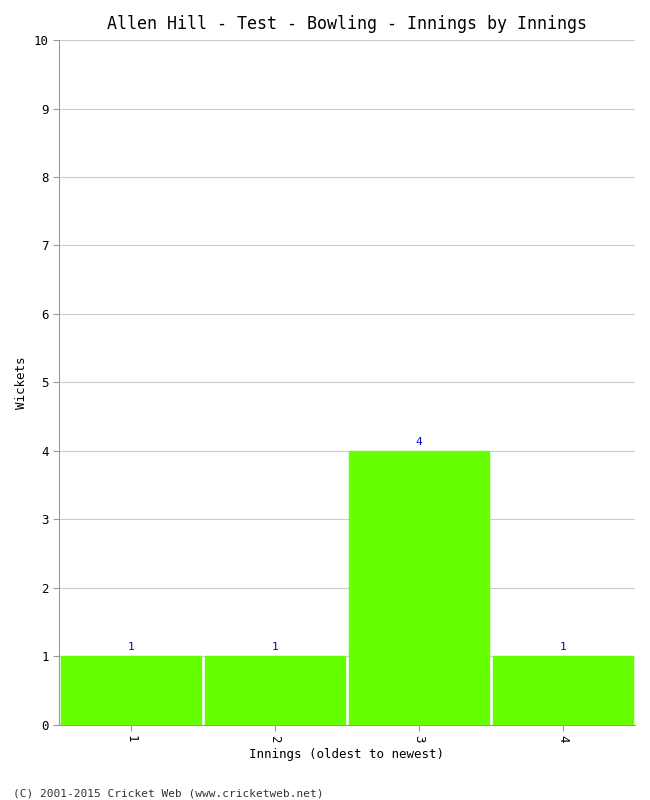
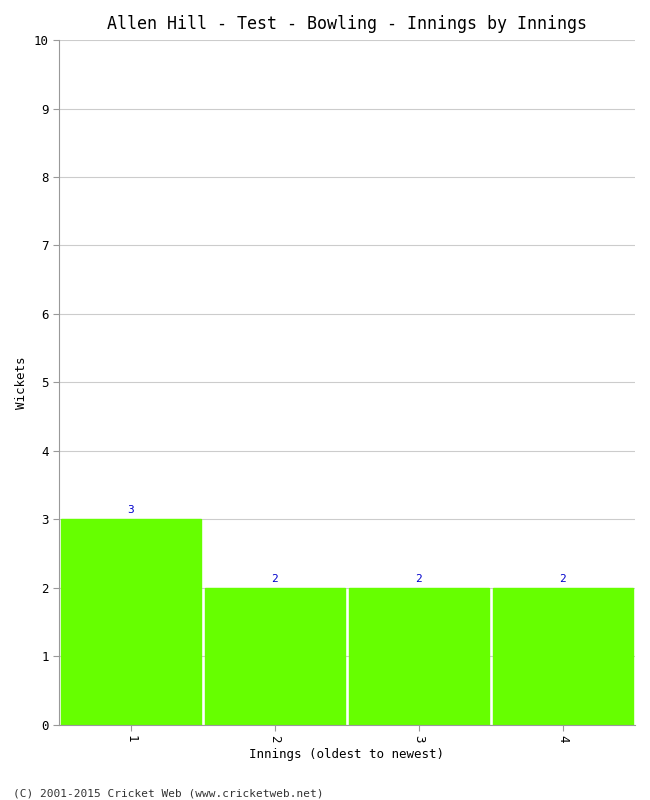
1: 1 -> 3
2: 1 -> 2
3: 4 -> 2
4: 1 -> 2
